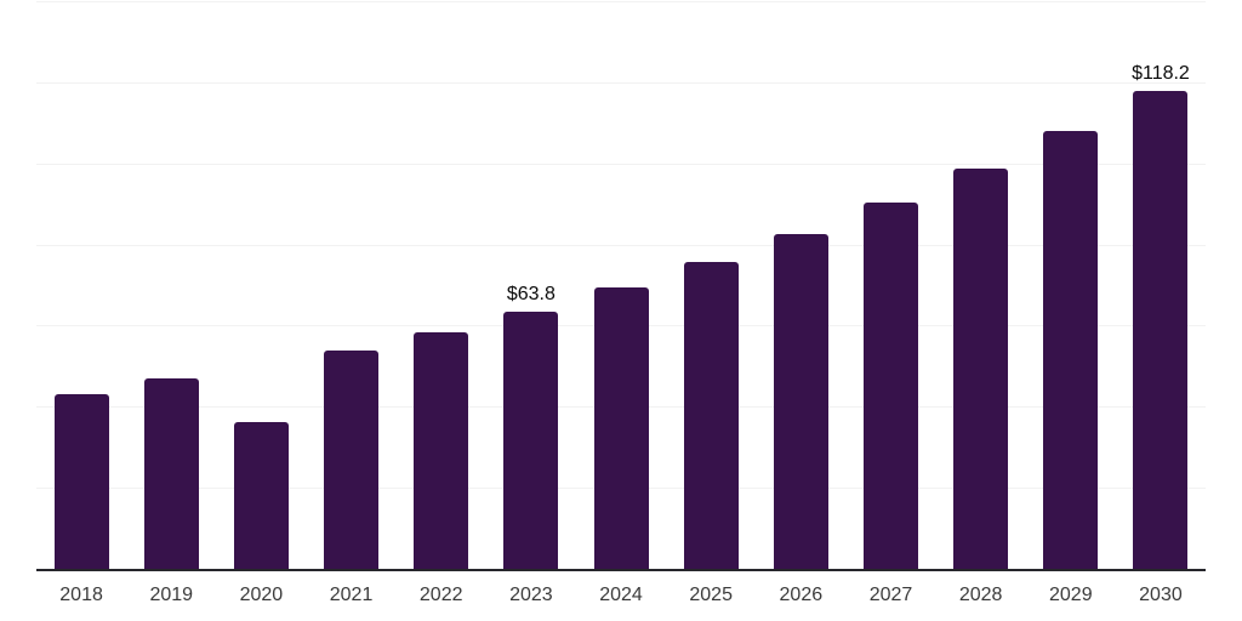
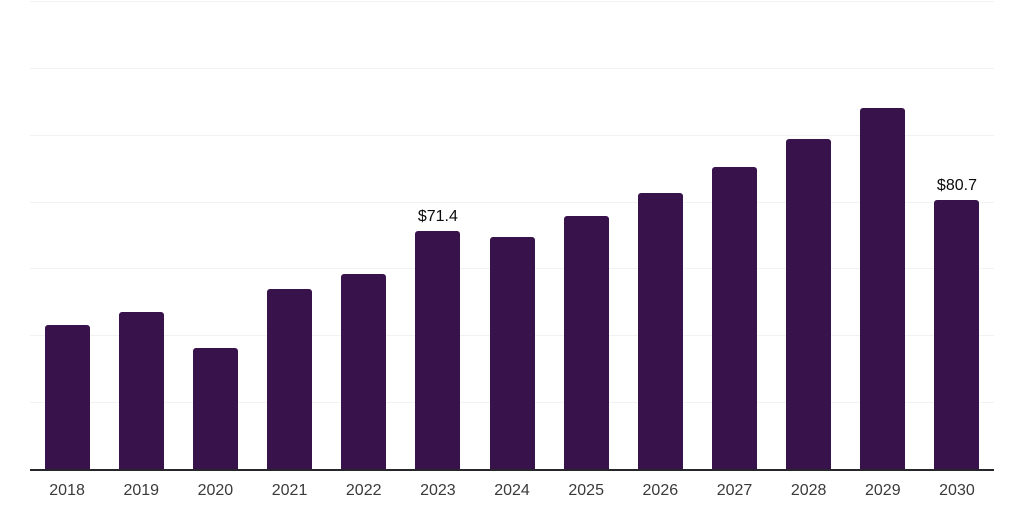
2023: $63.8 -> $71.4
2030: $118.2 -> $80.7
